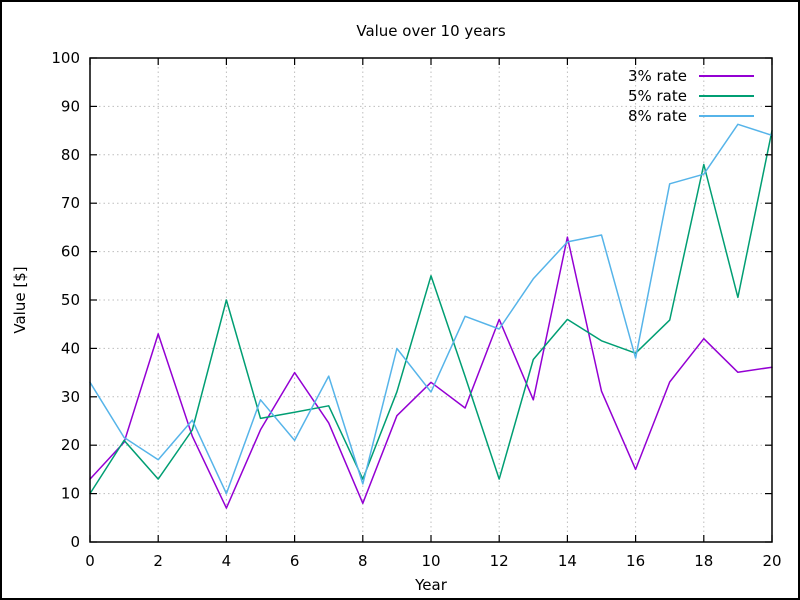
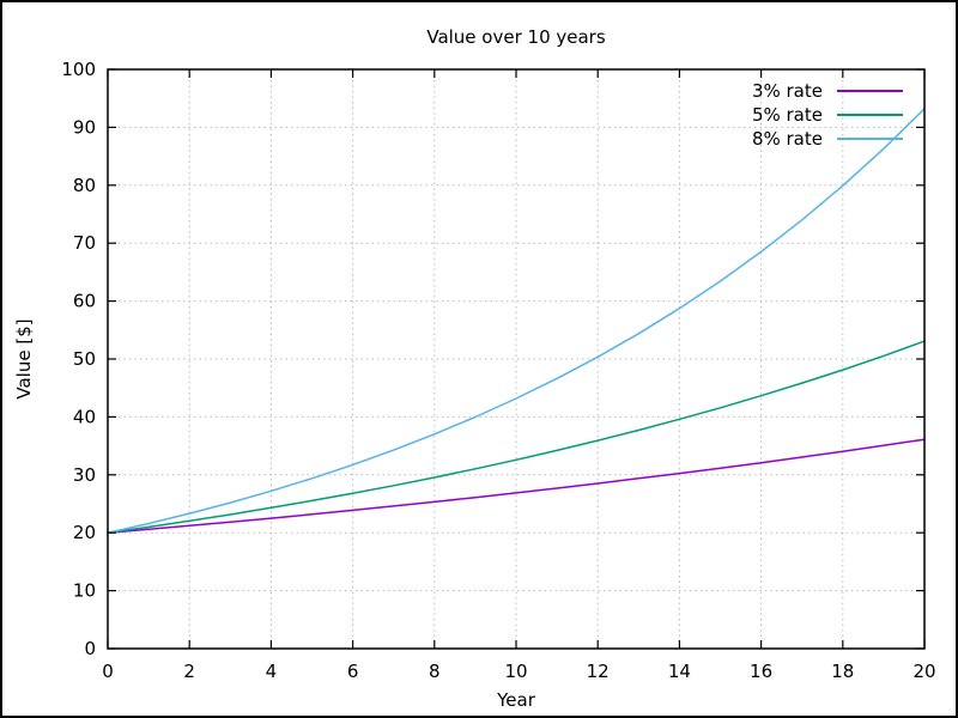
3% rate/0: 13 -> 20
5% rate/0: 10 -> 20
8% rate/0: 33 -> 20
3% rate/2: 43 -> 21
5% rate/2: 13 -> 22
8% rate/2: 17 -> 23
3% rate/4: 7 -> 23
5% rate/4: 50 -> 24
8% rate/4: 10 -> 27
3% rate/6: 35 -> 24
8% rate/6: 21 -> 32
3% rate/8: 8 -> 25
5% rate/8: 13 -> 30
8% rate/8: 12 -> 37
3% rate/10: 33 -> 27
5% rate/10: 55 -> 33
8% rate/10: 31 -> 43
3% rate/12: 46 -> 29
5% rate/12: 13 -> 36
8% rate/12: 44 -> 50
3% rate/14: 63 -> 30
5% rate/14: 46 -> 40
8% rate/14: 62 -> 59
3% rate/16: 15 -> 32
5% rate/16: 39 -> 44
8% rate/16: 38 -> 69
3% rate/18: 42 -> 34
5% rate/18: 78 -> 48
8% rate/18: 76 -> 80
5% rate/20: 85 -> 53
8% rate/20: 84 -> 93
